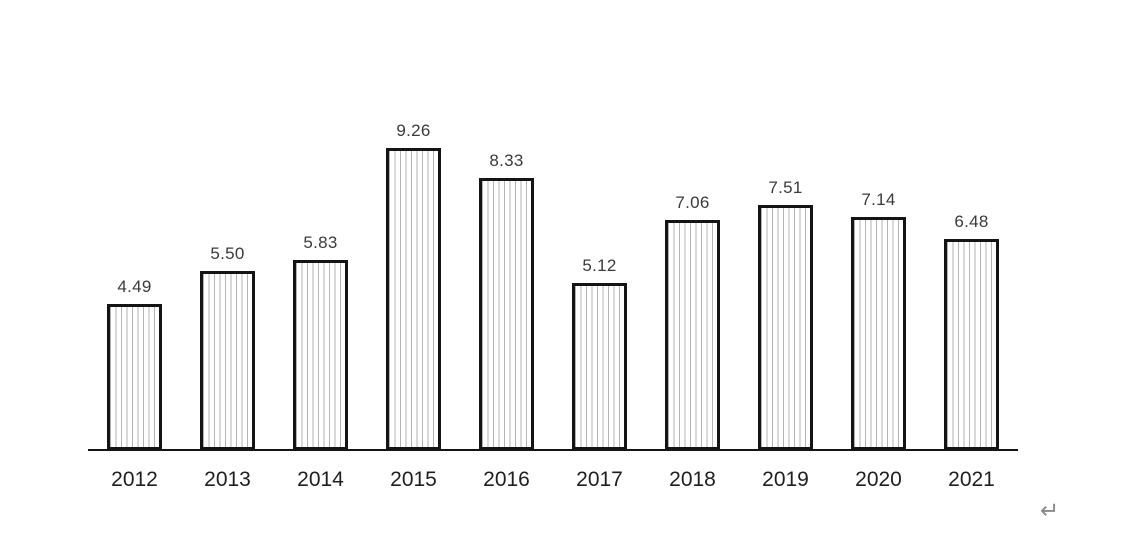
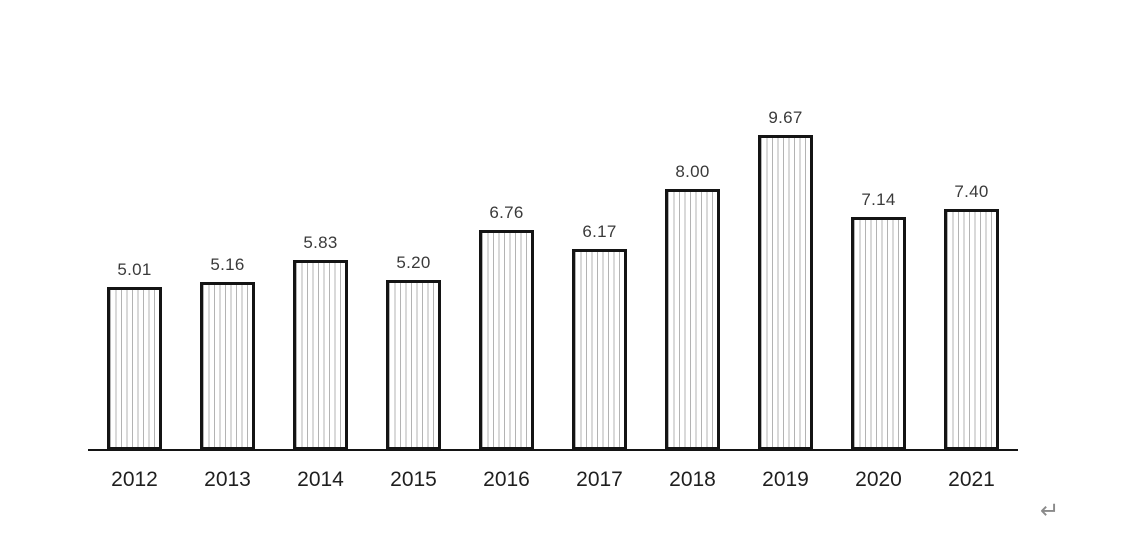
2012: 4.49 -> 5.01
2013: 5.50 -> 5.16
2015: 9.26 -> 5.20
2016: 8.33 -> 6.76
2017: 5.12 -> 6.17
2018: 7.06 -> 8.00
2019: 7.51 -> 9.67
2021: 6.48 -> 7.40
